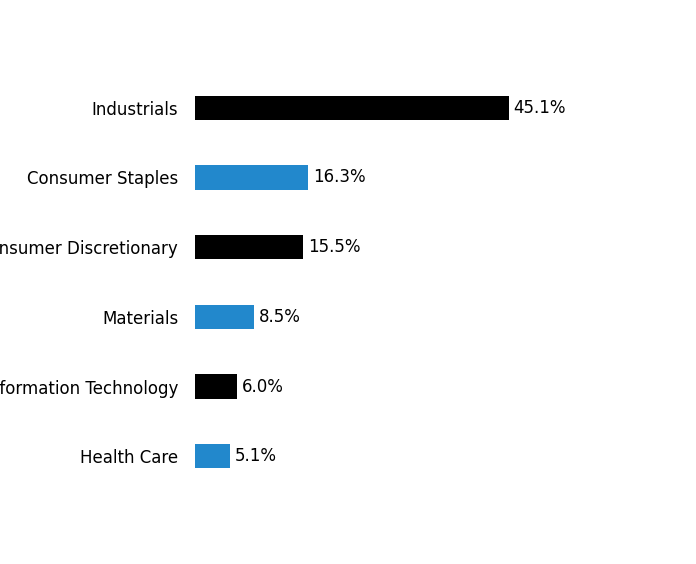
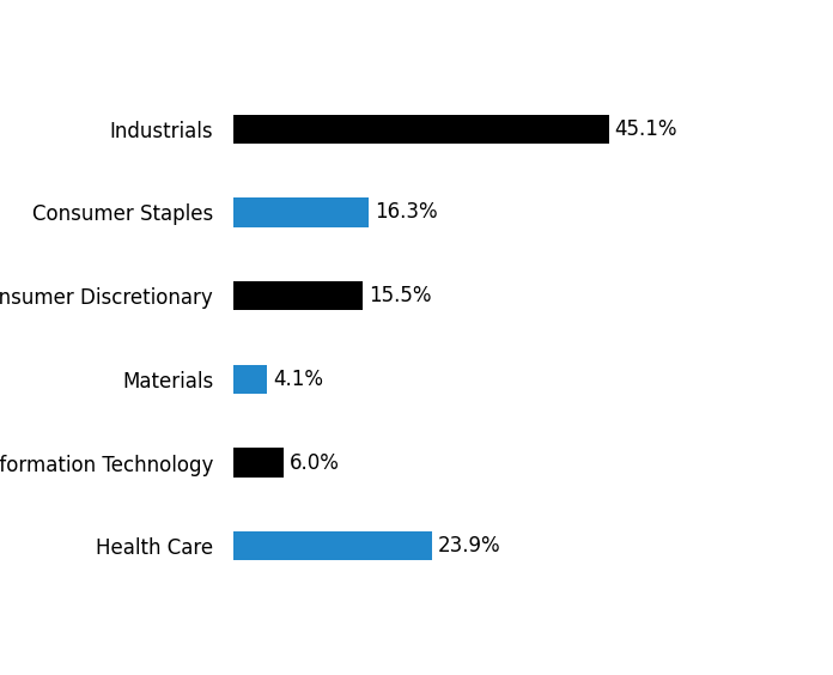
Materials: 8.5% -> 4.1%
Health Care: 5.1% -> 23.9%
